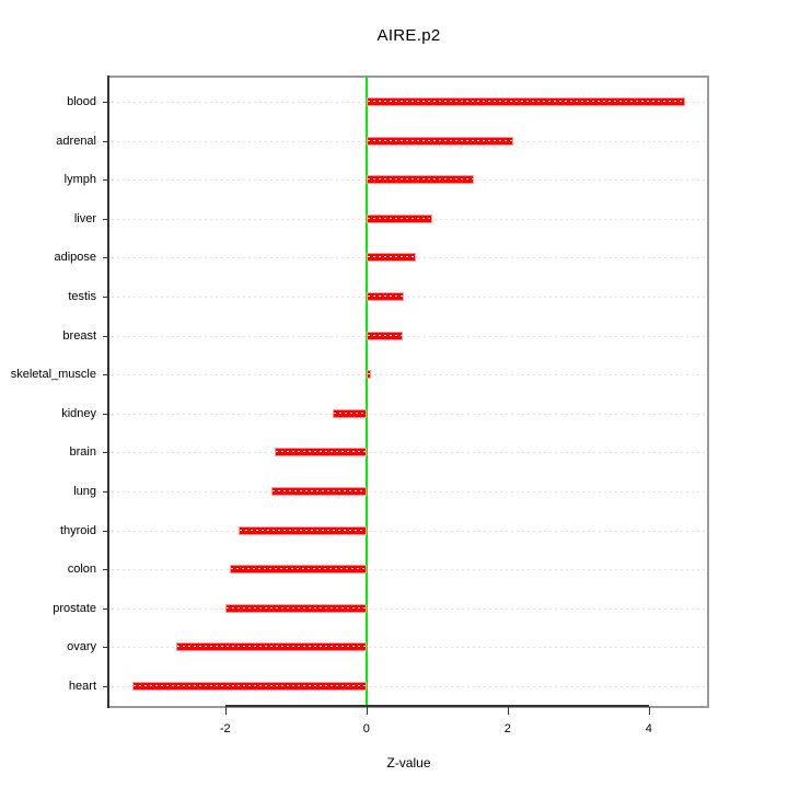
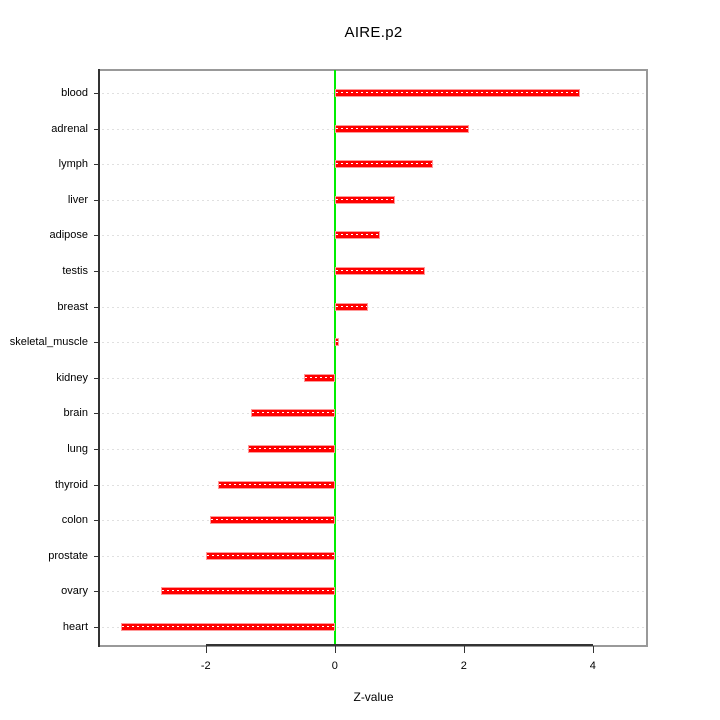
blood: 4.5 -> 3.8
testis: 0.5 -> 1.4
